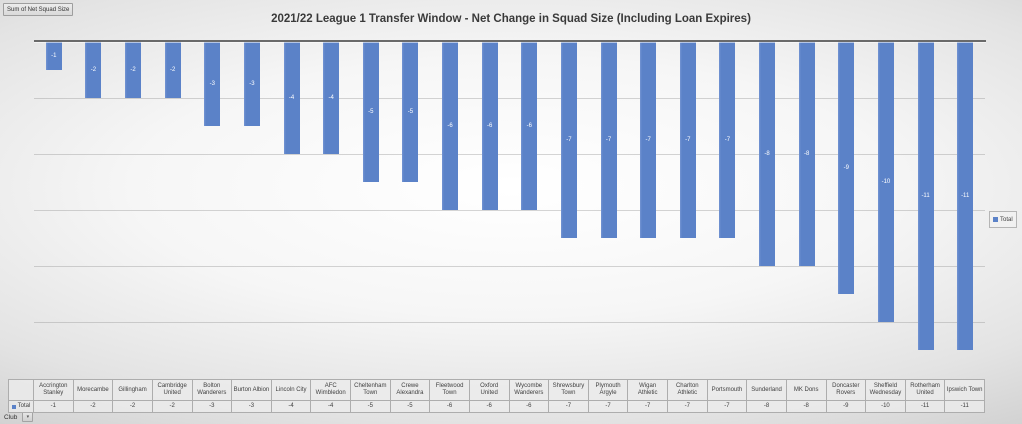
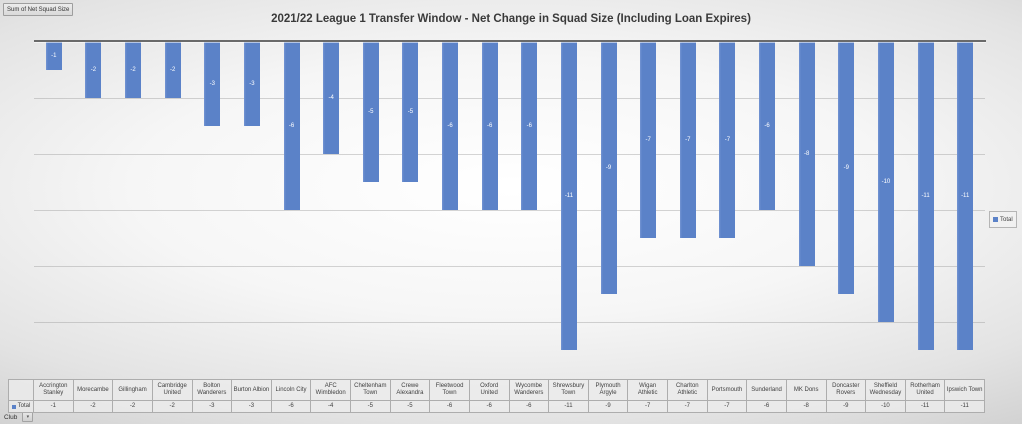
Lincoln City: -4 -> -6
Shrewsbury Town: -7 -> -11
Plymouth Argyle: -7 -> -9
Sunderland: -8 -> -6
